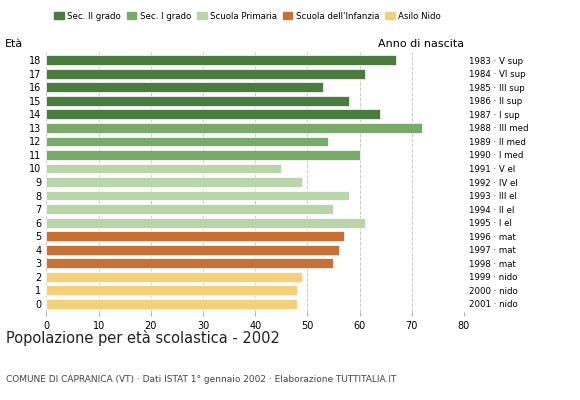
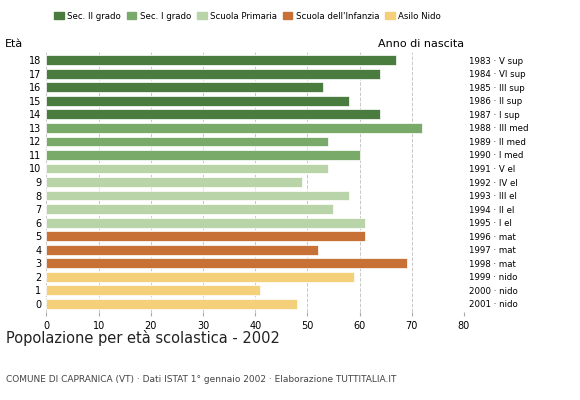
17: 61 -> 64
10: 45 -> 54
5: 57 -> 61
4: 56 -> 52
3: 55 -> 69
2: 49 -> 59
1: 48 -> 41
